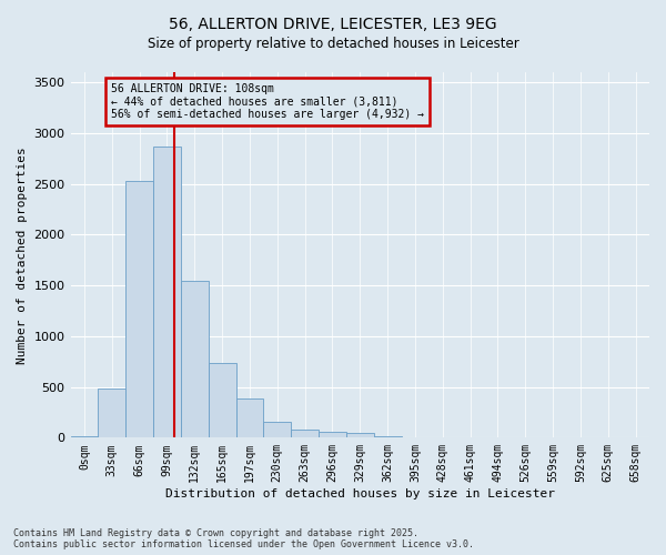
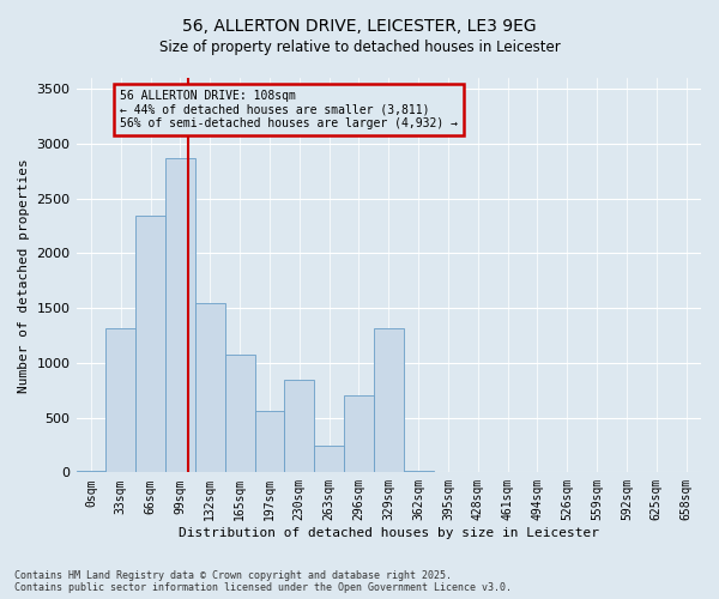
33sqm: 480 -> 1320
66sqm: 2530 -> 2340
165sqm: 740 -> 1080
197sqm: 390 -> 560
230sqm: 160 -> 840
263sqm: 80 -> 240
296sqm: 60 -> 700
329sqm: 50 -> 1320
